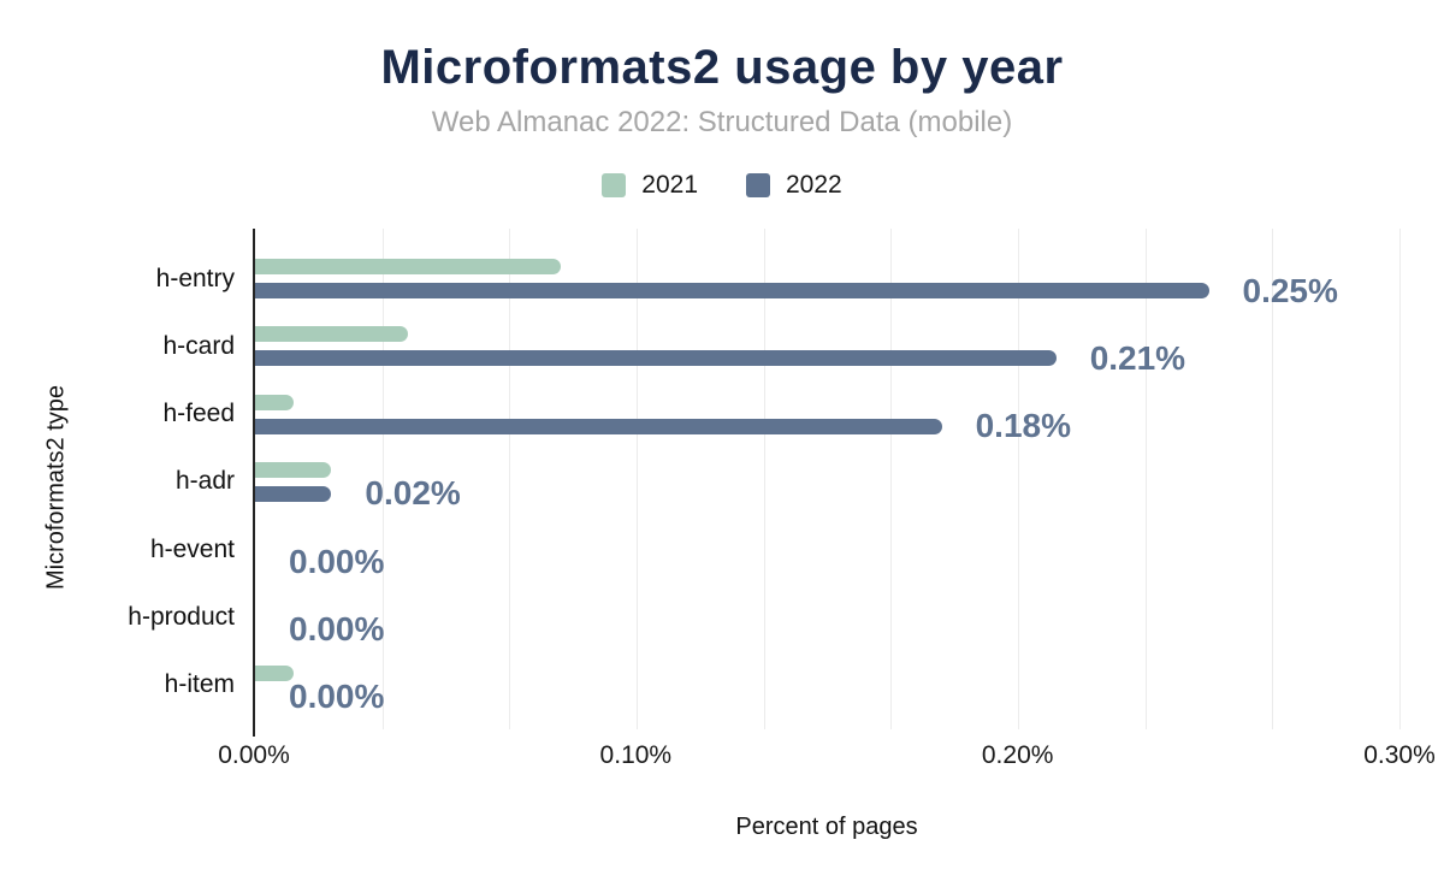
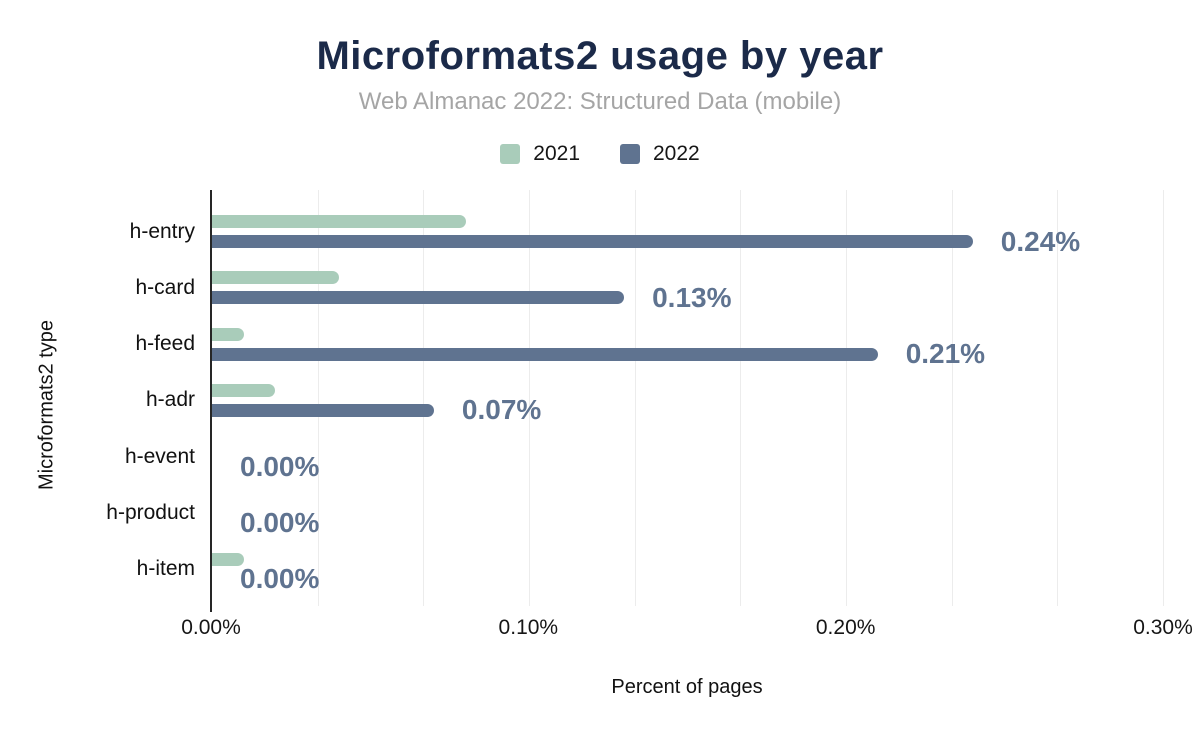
2022/h-entry: 0.25% -> 0.24%
2022/h-card: 0.21% -> 0.13%
2022/h-feed: 0.18% -> 0.21%
2022/h-adr: 0.02% -> 0.07%
